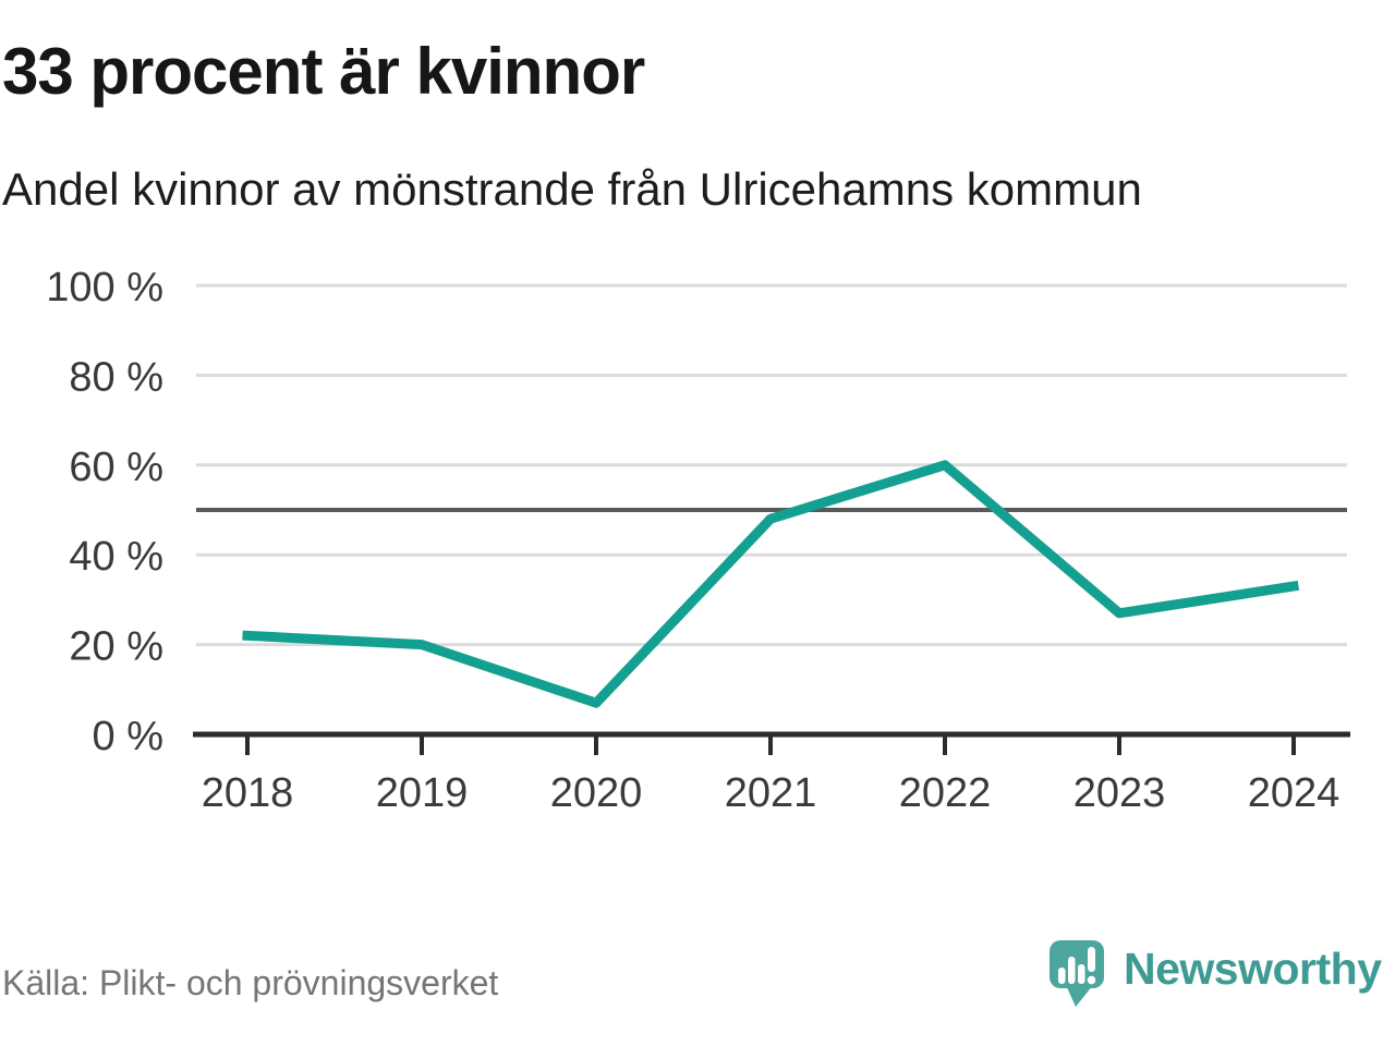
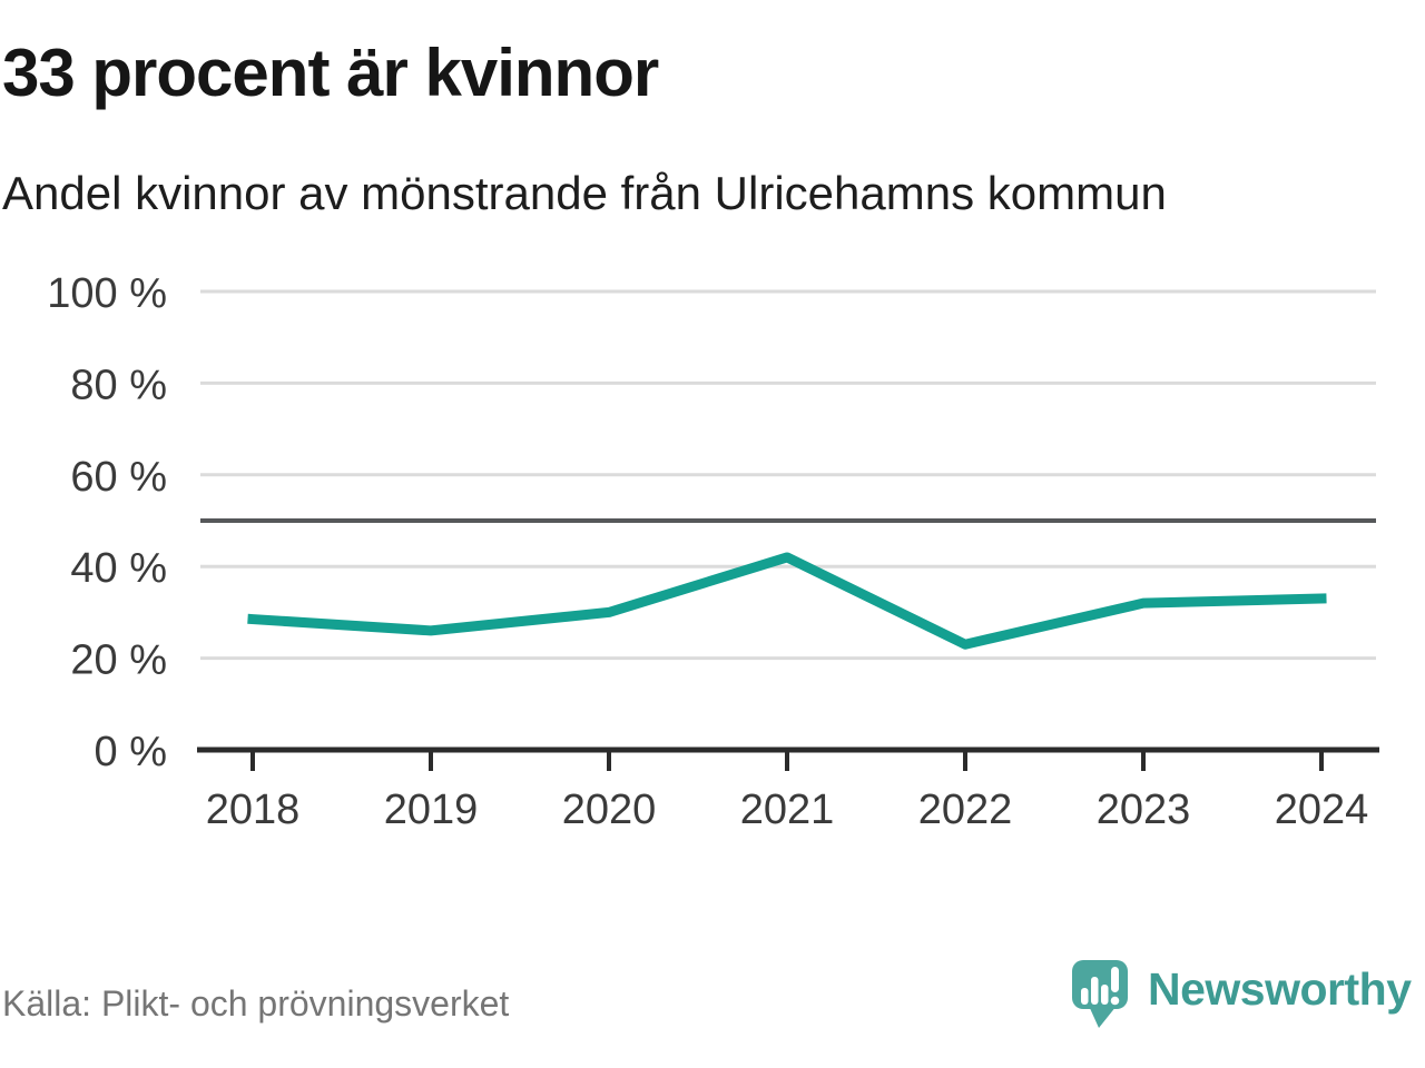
2018: 22% -> 28%
2019: 20% -> 26%
2020: 7% -> 30%
2021: 48% -> 42%
2022: 60% -> 23%
2023: 27% -> 32%
